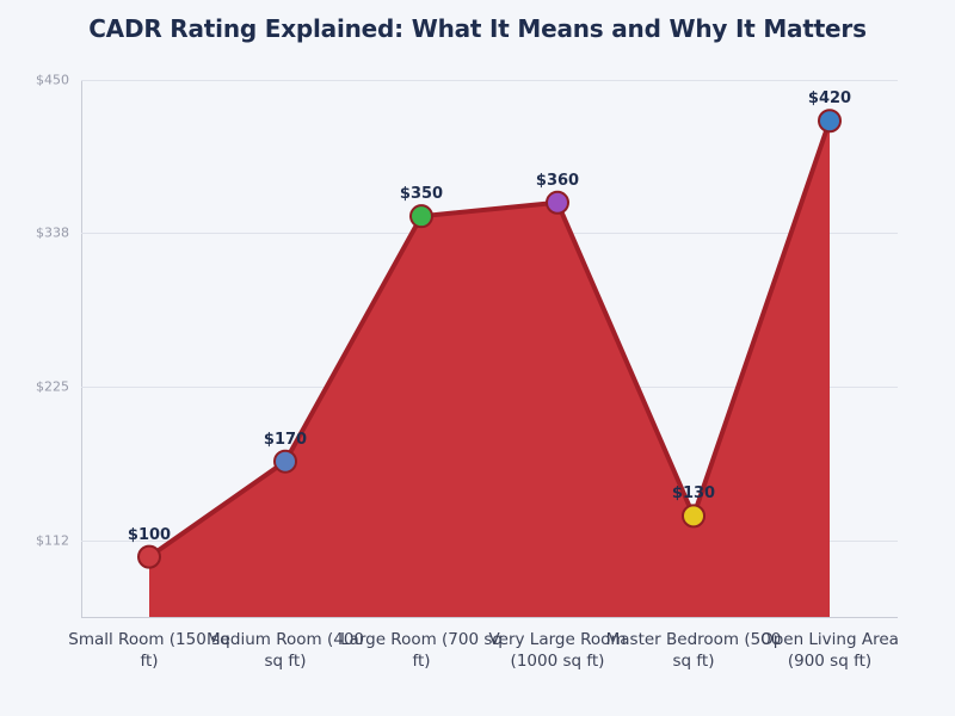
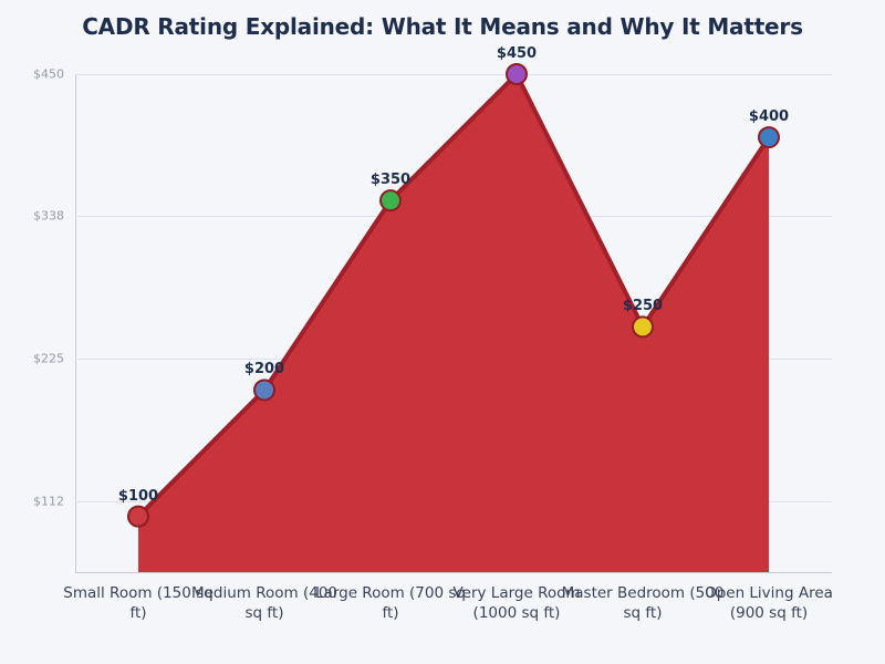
Medium Room (400 sq ft): $170 -> $200
Very Large Room (1000 sq ft): $360 -> $450
Master Bedroom (500 sq ft): $130 -> $250
Open Living Area (900 sq ft): $420 -> $400
